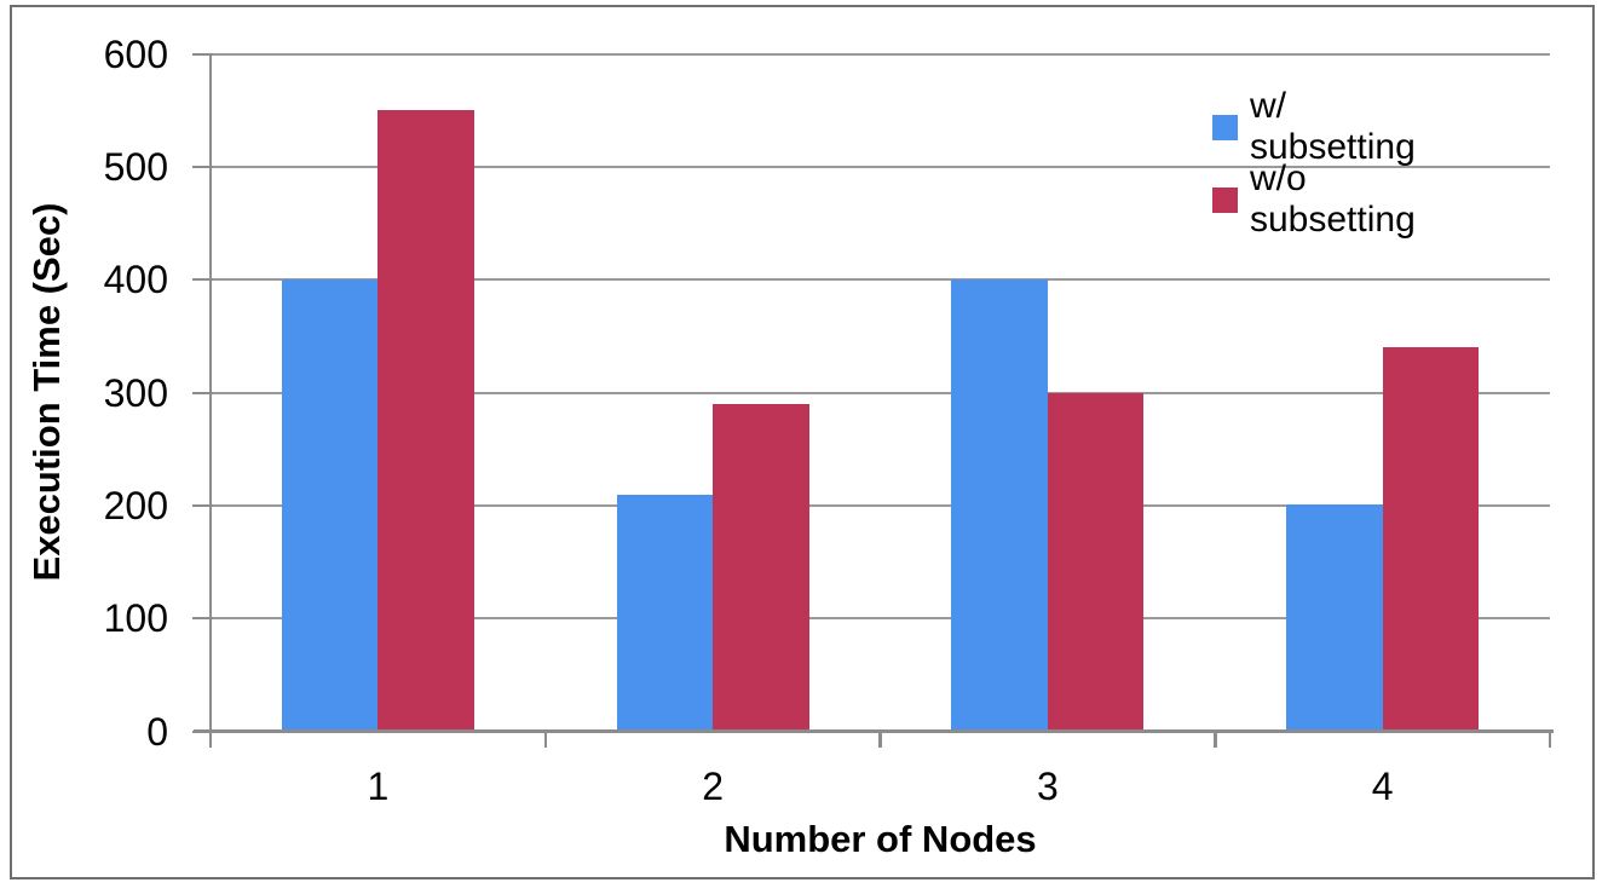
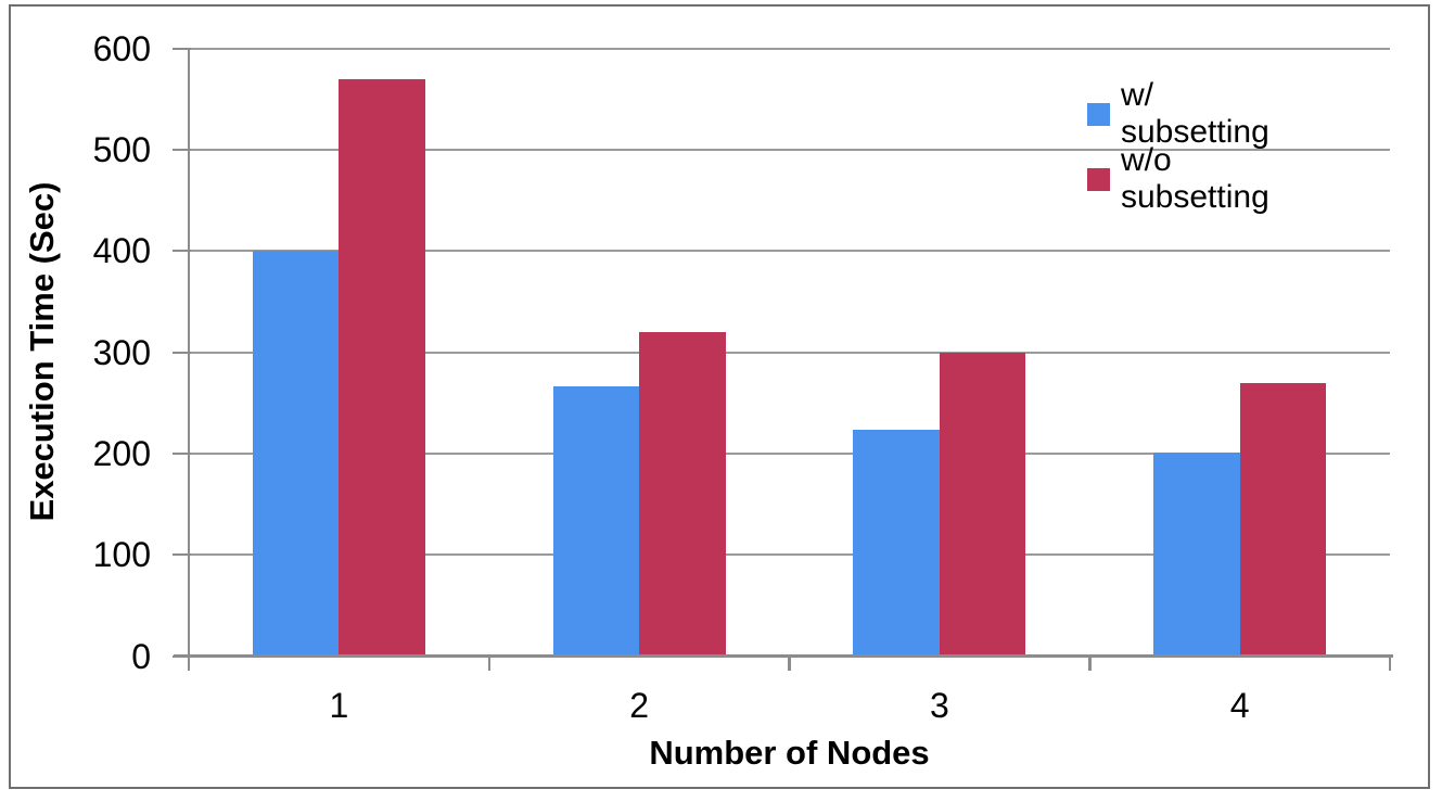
w/o subsetting/1: 550 -> 570
w/ subsetting/2: 210 -> 270
w/o subsetting/2: 290 -> 320
w/ subsetting/3: 400 -> 220
w/o subsetting/4: 340 -> 270
